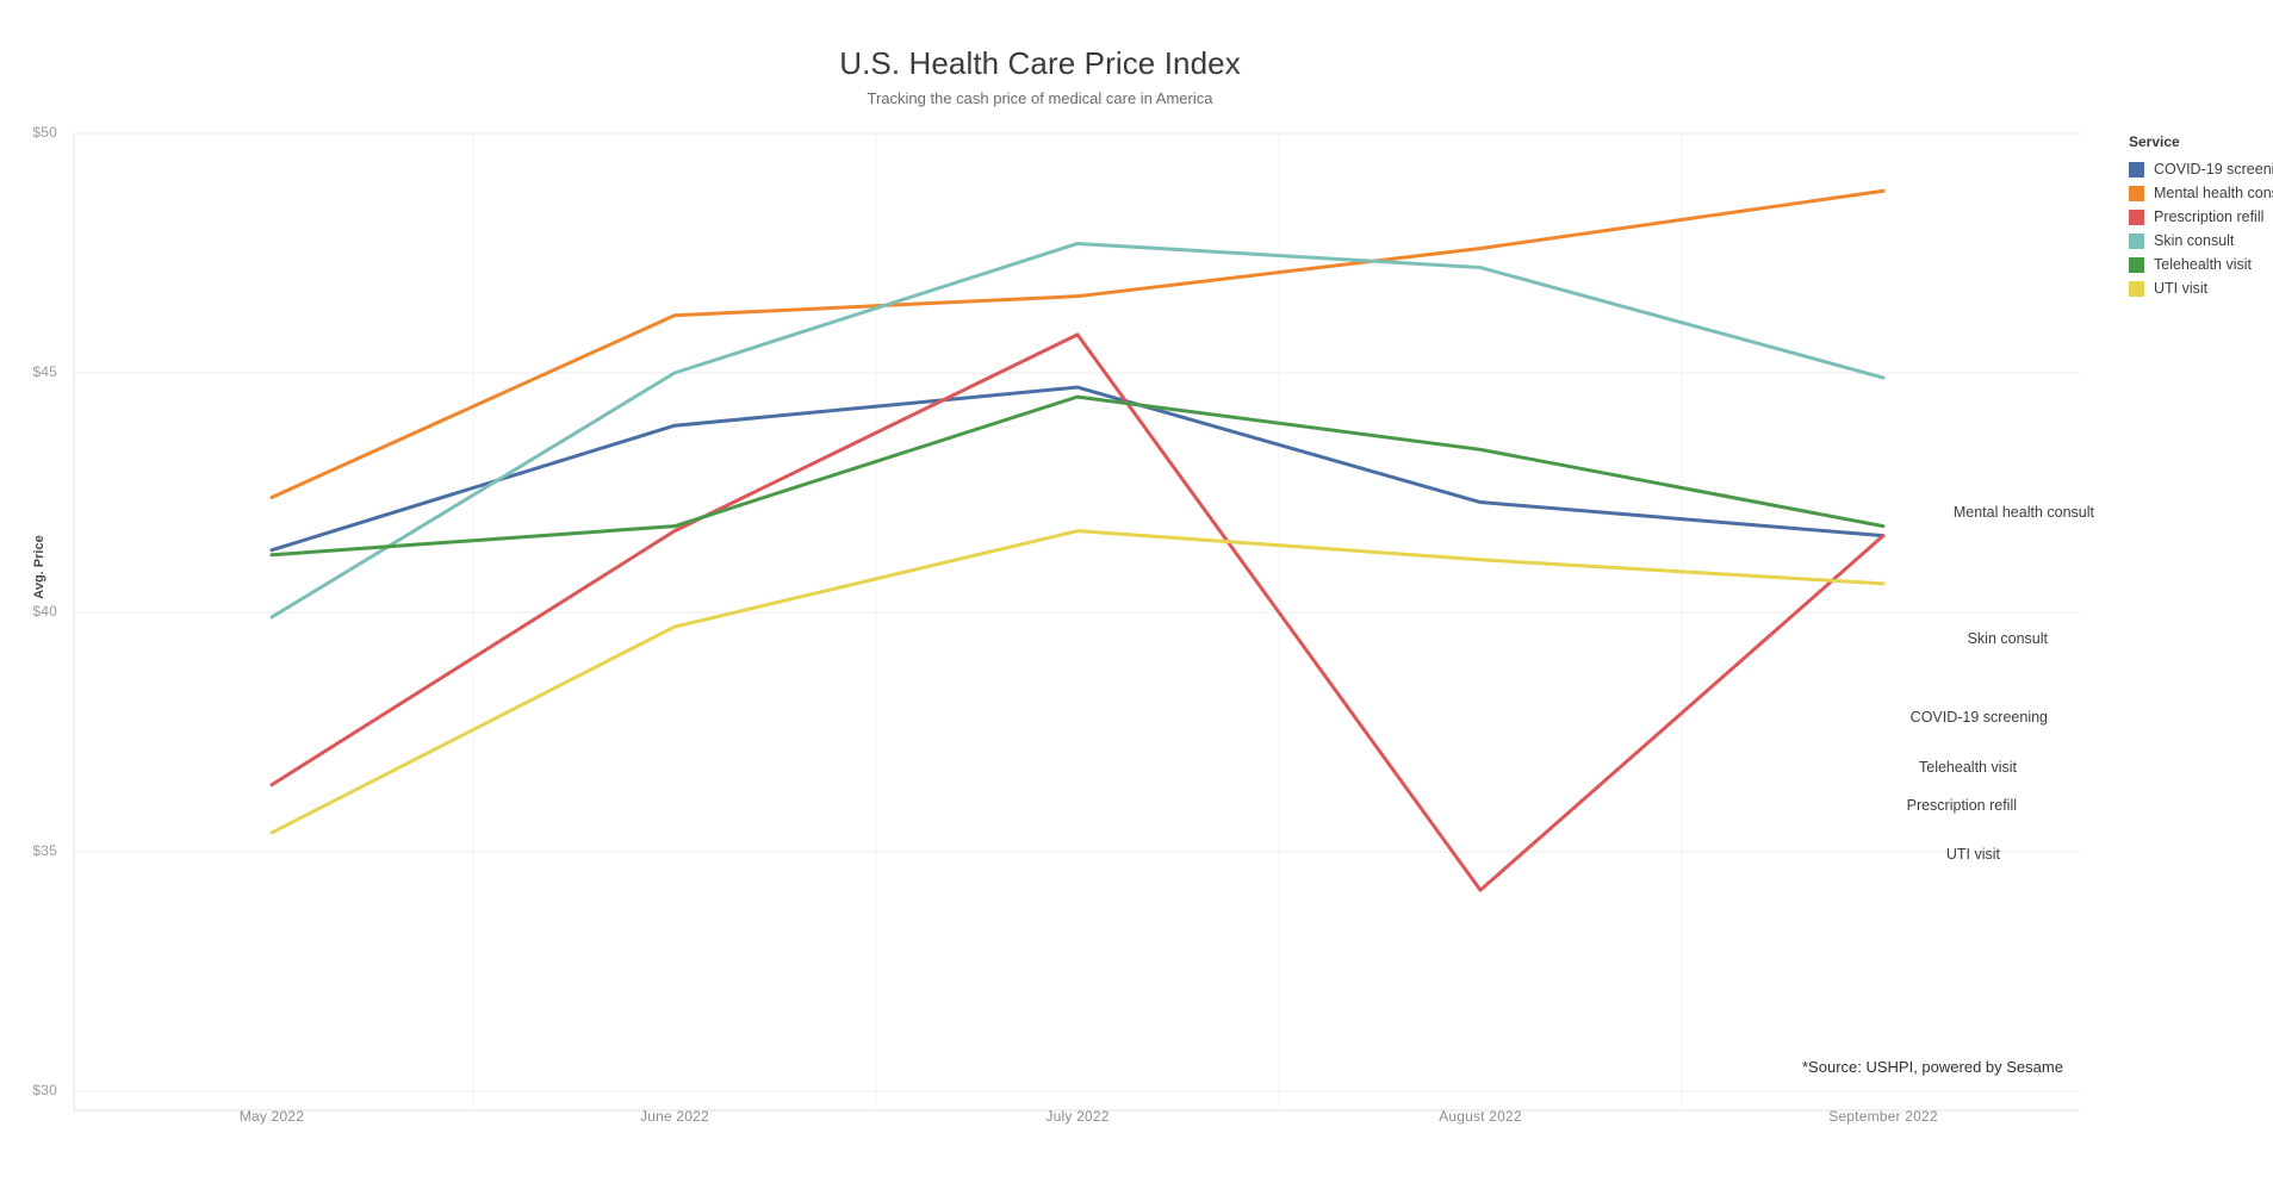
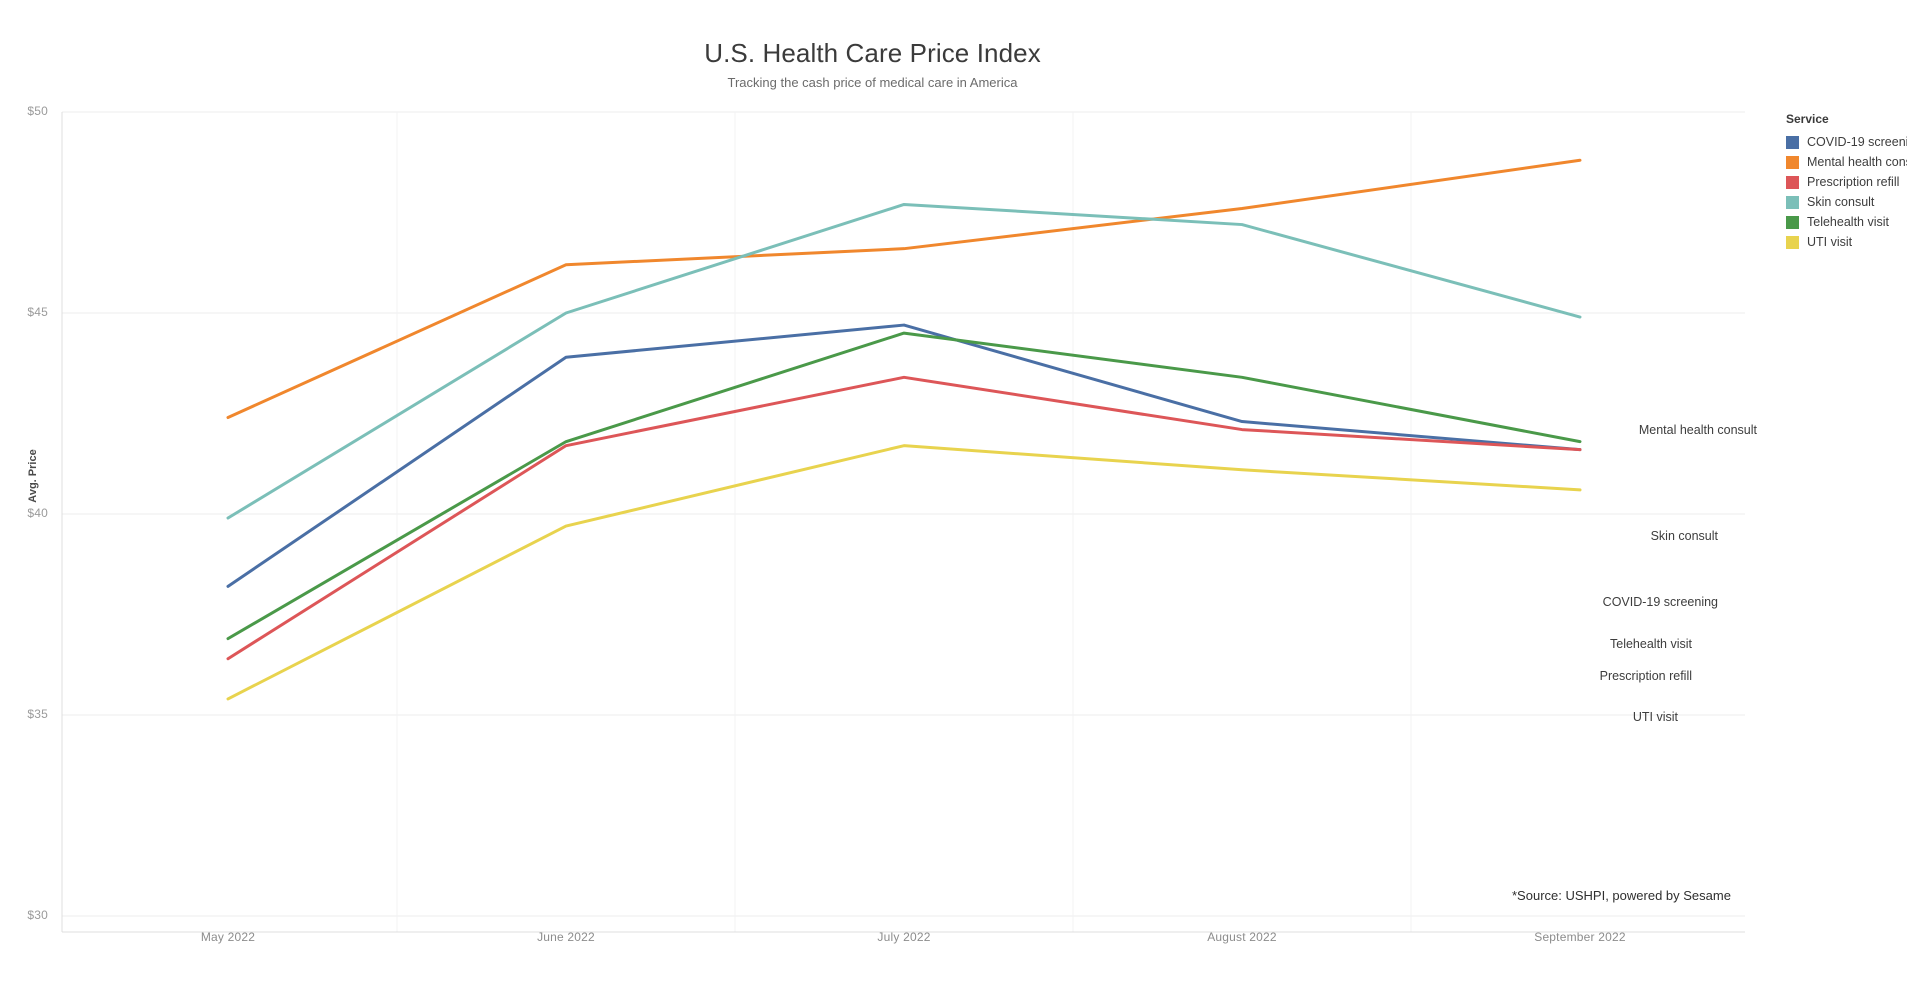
COVID-19 screening/May 2022: $41.3 -> $38.2
Telehealth visit/May 2022: $41.2 -> $36.9
Prescription refill/July 2022: $45.8 -> $43.4
Prescription refill/August 2022: $34.2 -> $42.1
